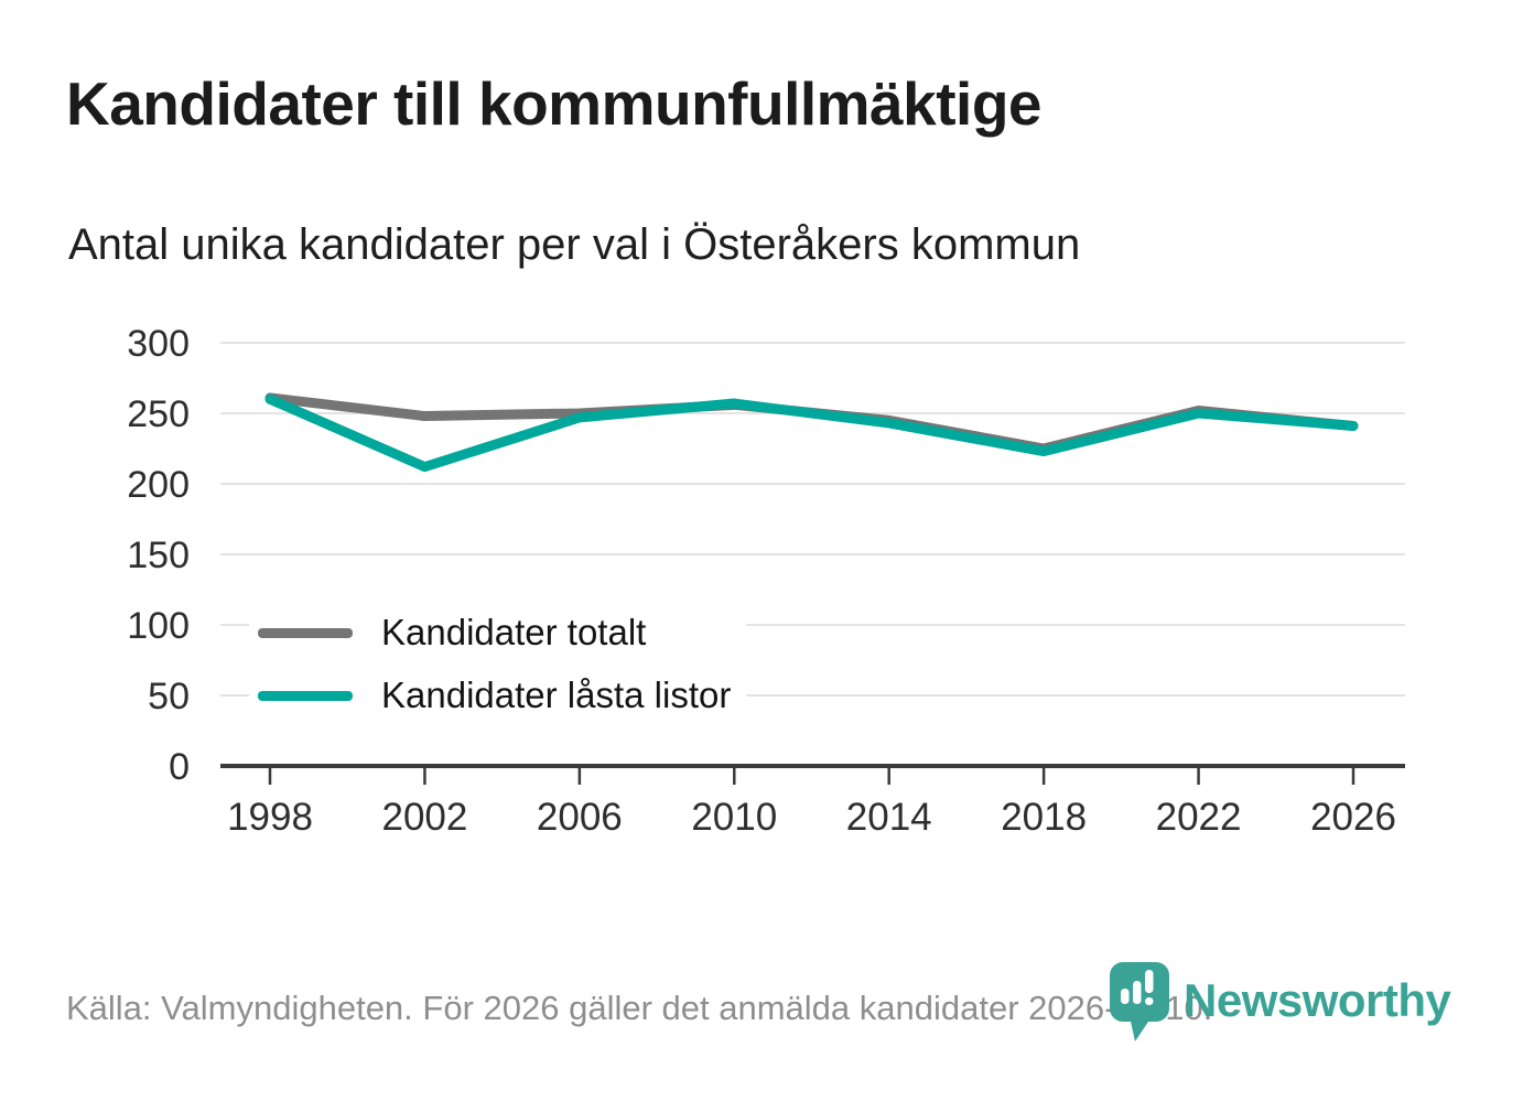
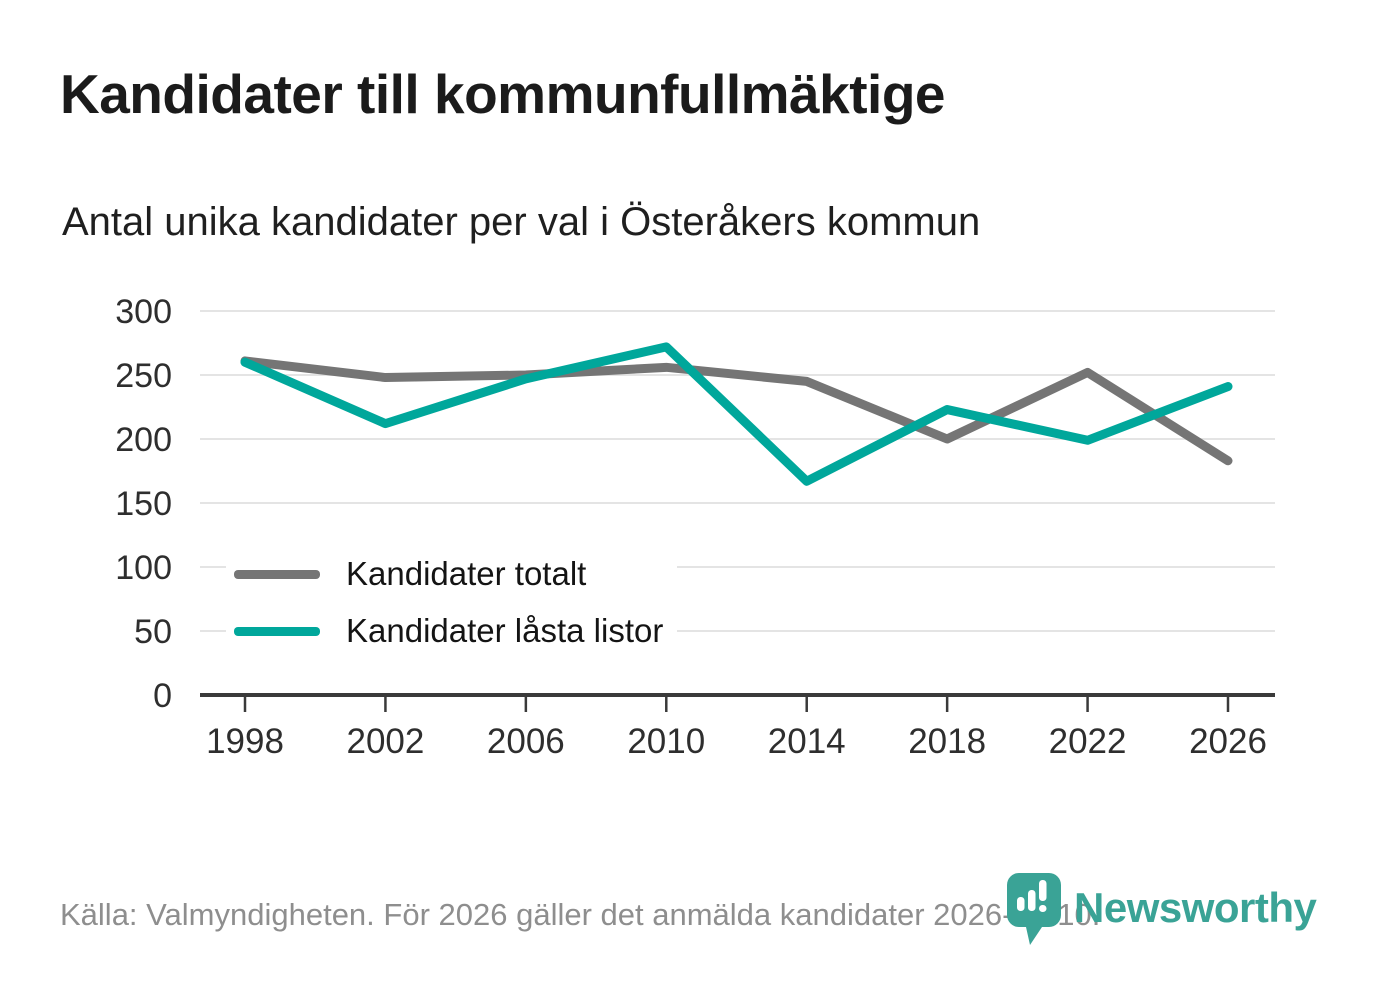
Kandidater låsta listor/2010: 257 -> 272
Kandidater låsta listor/2014: 243 -> 167
Kandidater totalt/2018: 225 -> 200
Kandidater låsta listor/2022: 250 -> 199
Kandidater totalt/2026: 241 -> 183
